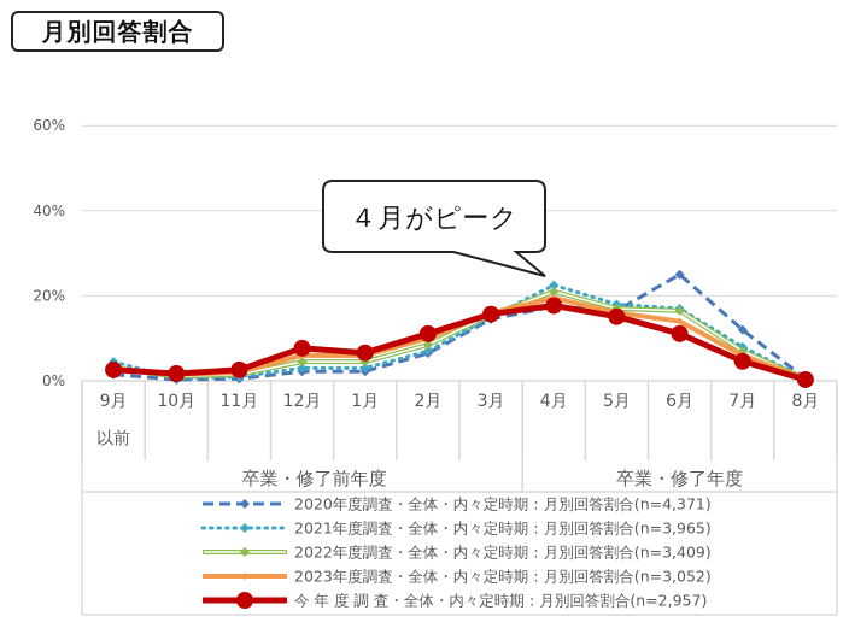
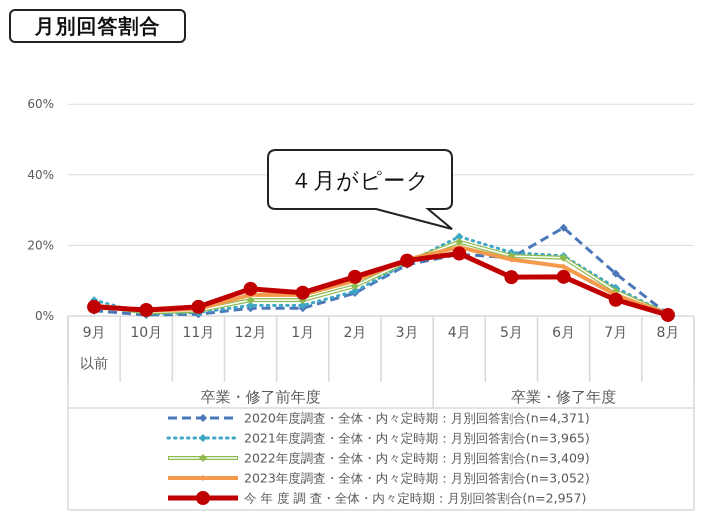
今 年 度 調 査・全体・内々定時期：月別回答割合(n=2,957)/5月: 15% -> 11%
